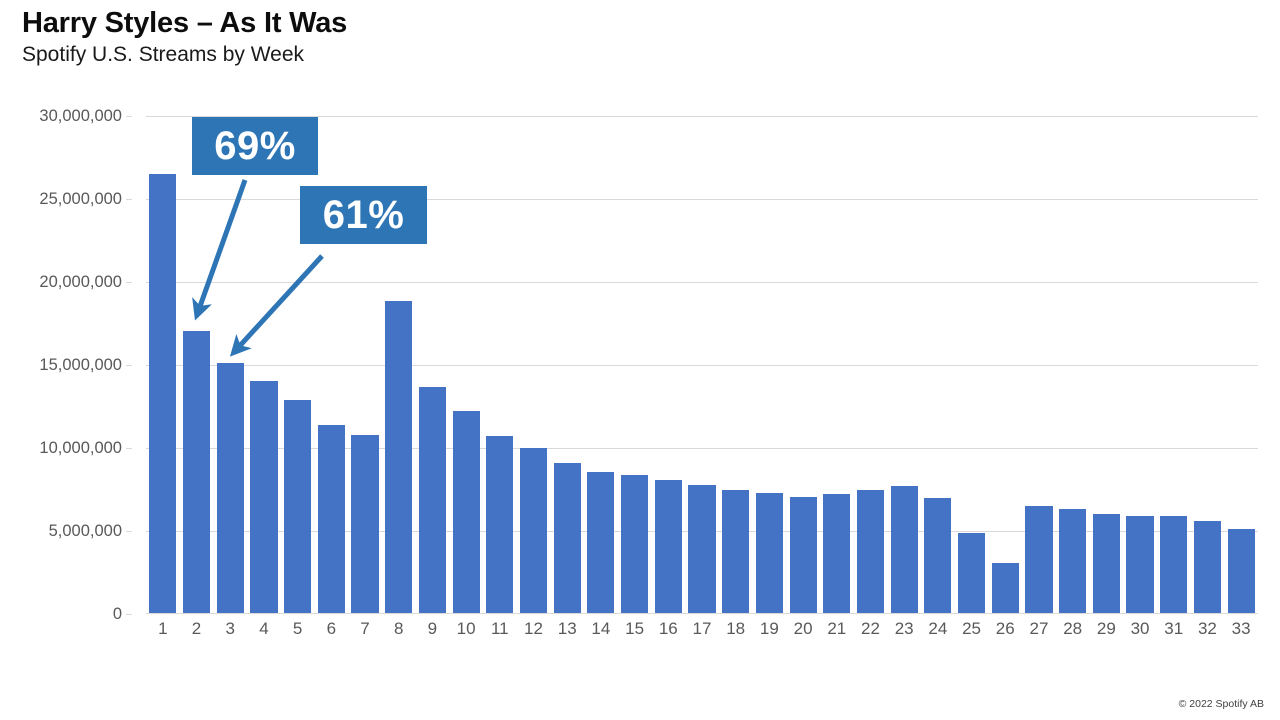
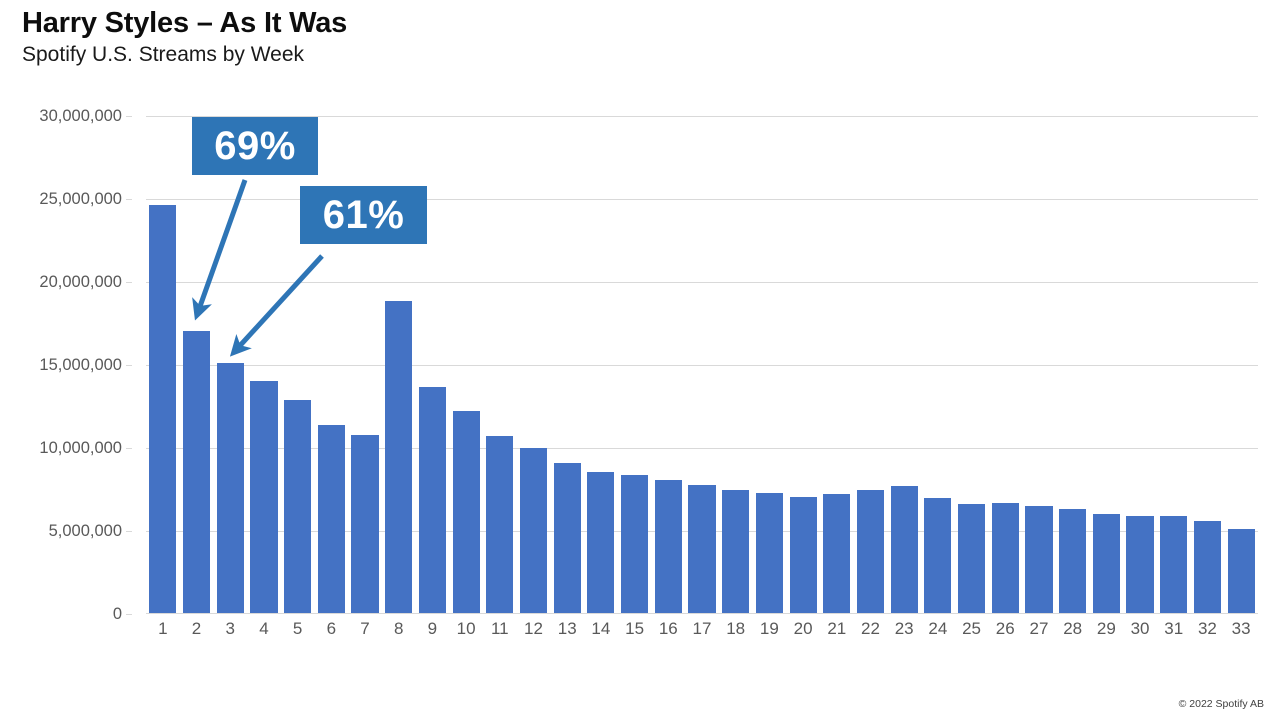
1: 26500000 -> 24600000
25: 4900000 -> 6600000
26: 3100000 -> 6700000
